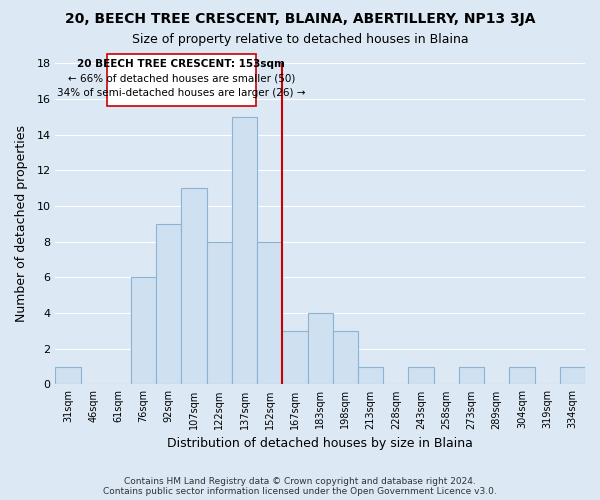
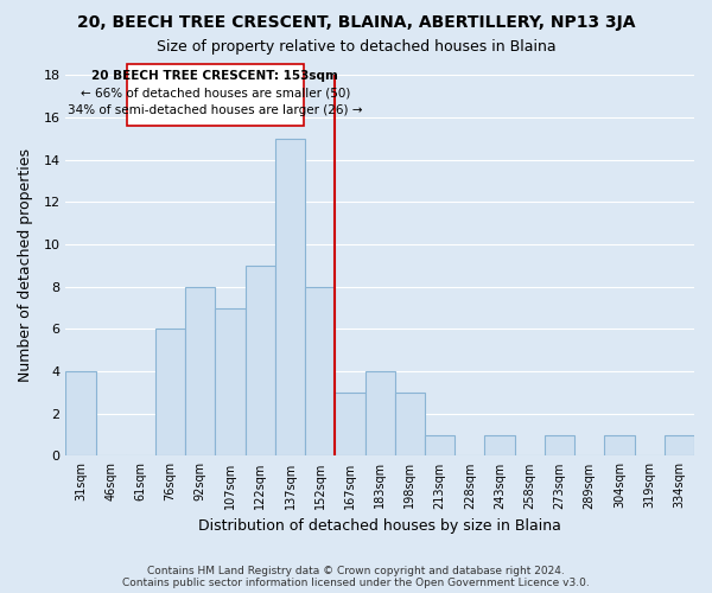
31sqm: 1 -> 4
92sqm: 9 -> 8
107sqm: 11 -> 7
122sqm: 8 -> 9
